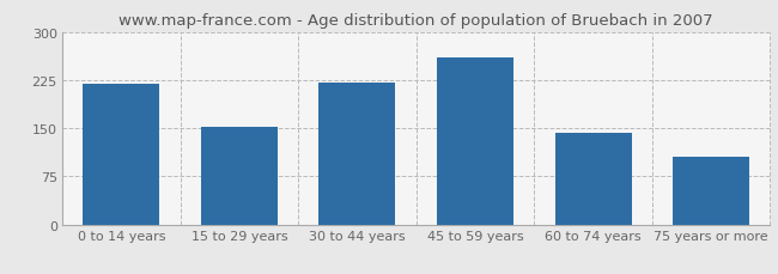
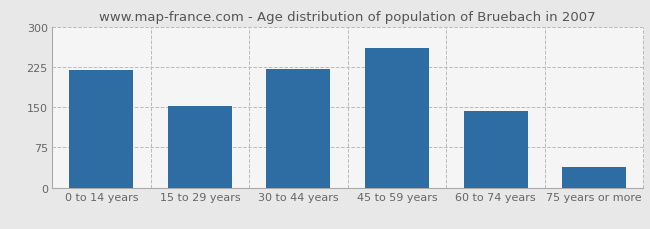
75 years or more: 106 -> 38
